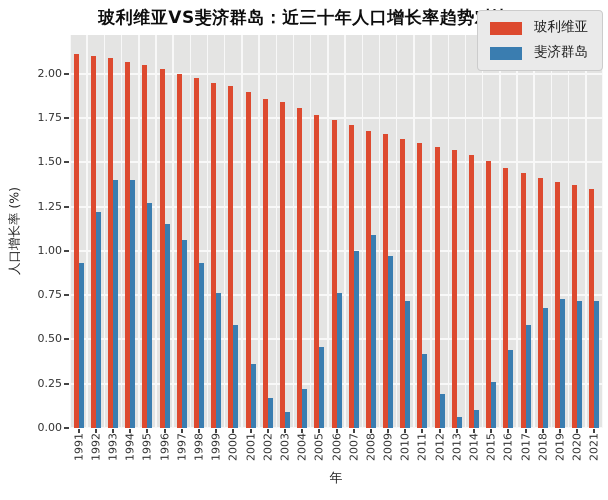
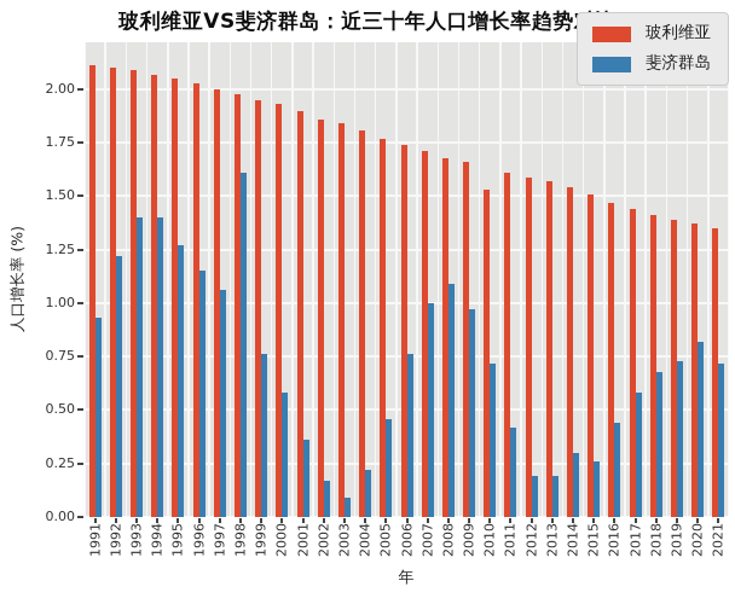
斐济群岛/1998: 0.93 -> 1.61
玻利维亚/2010: 1.63 -> 1.53
斐济群岛/2013: 0.06 -> 0.19
斐济群岛/2014: 0.10 -> 0.30
斐济群岛/2020: 0.72 -> 0.82
